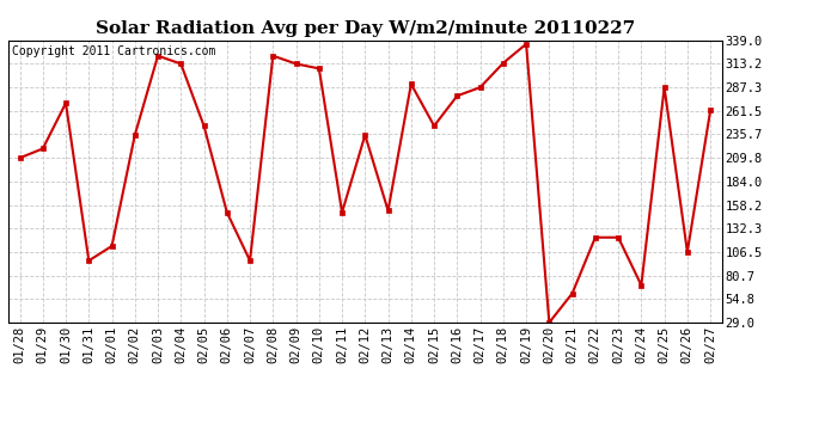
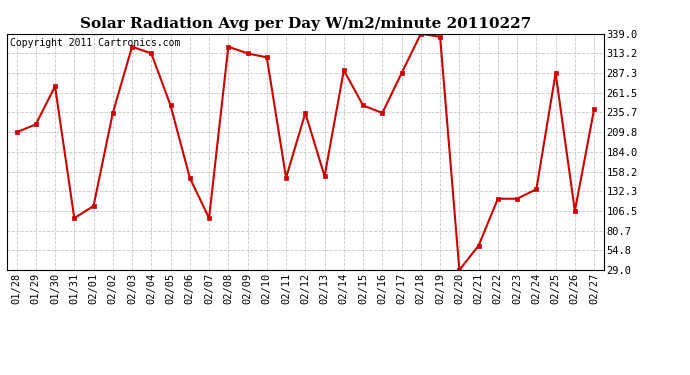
02/16: 278 -> 235
02/18: 314 -> 339
02/24: 70 -> 135
02/27: 262 -> 240
